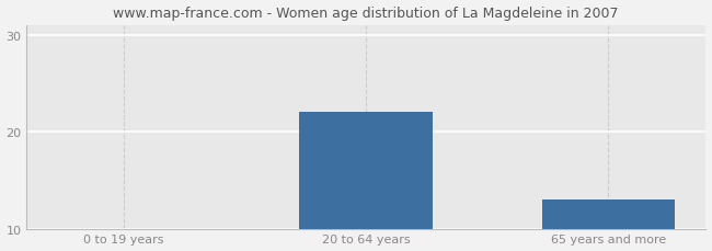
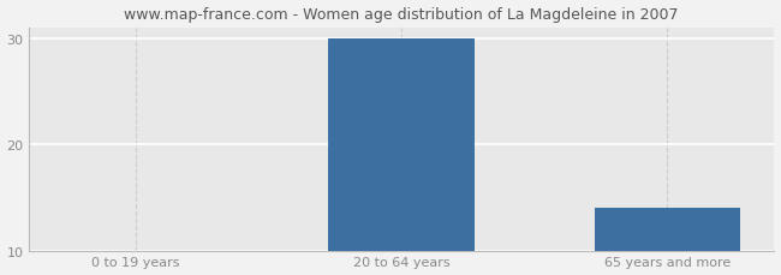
20 to 64 years: 22.0 -> 30.0
65 years and more: 13.0 -> 14.0
